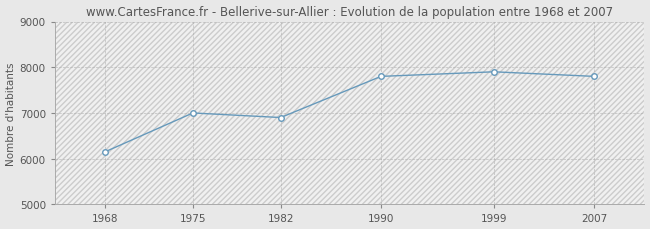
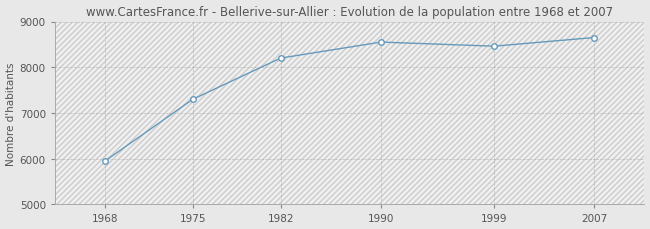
1968: 6150 -> 5950
1975: 7000 -> 7300
1982: 6900 -> 8200
1990: 7800 -> 8550
1999: 7900 -> 8460
2007: 7800 -> 8650
